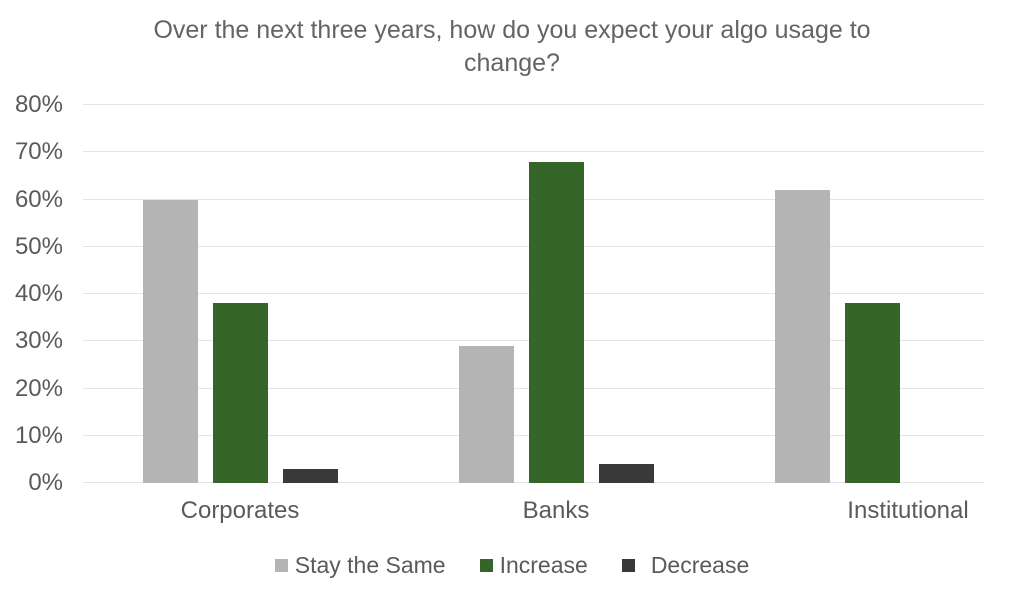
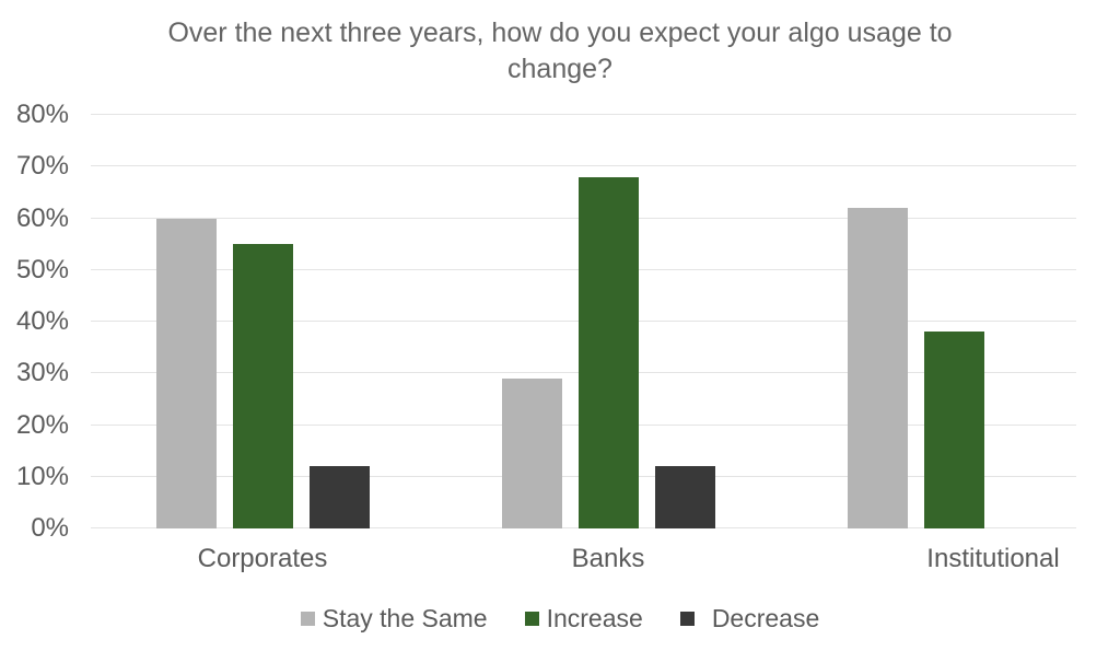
Increase/Corporates: 38% -> 55%
Decrease/Corporates: 3% -> 12%
Decrease/Banks: 4% -> 12%
